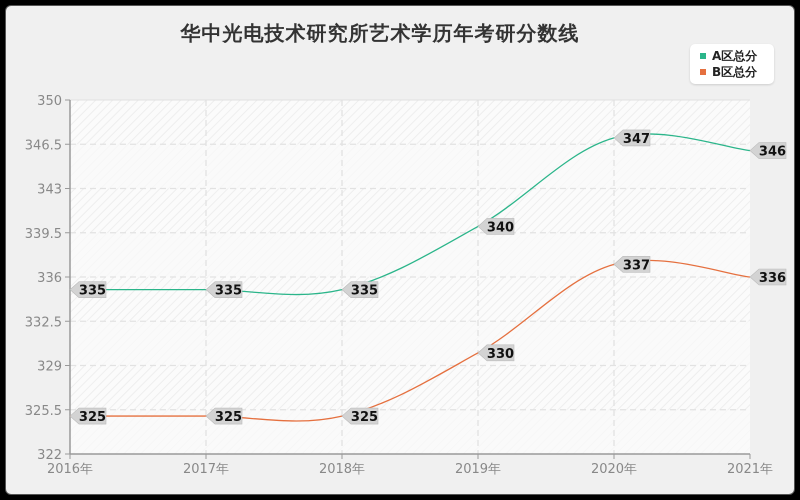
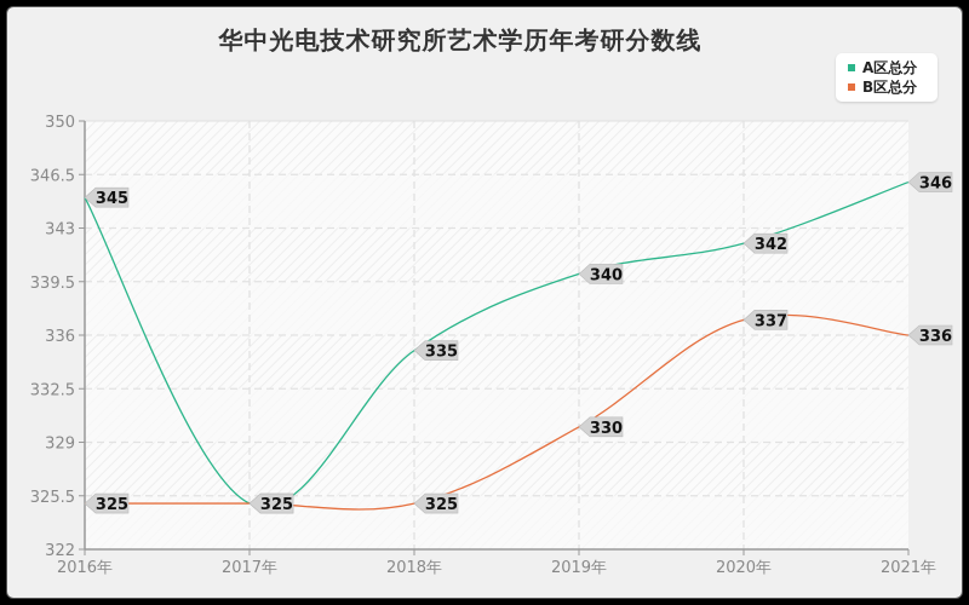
A区总分/2016年: 335 -> 345
A区总分/2017年: 335 -> 325
A区总分/2020年: 347 -> 342
